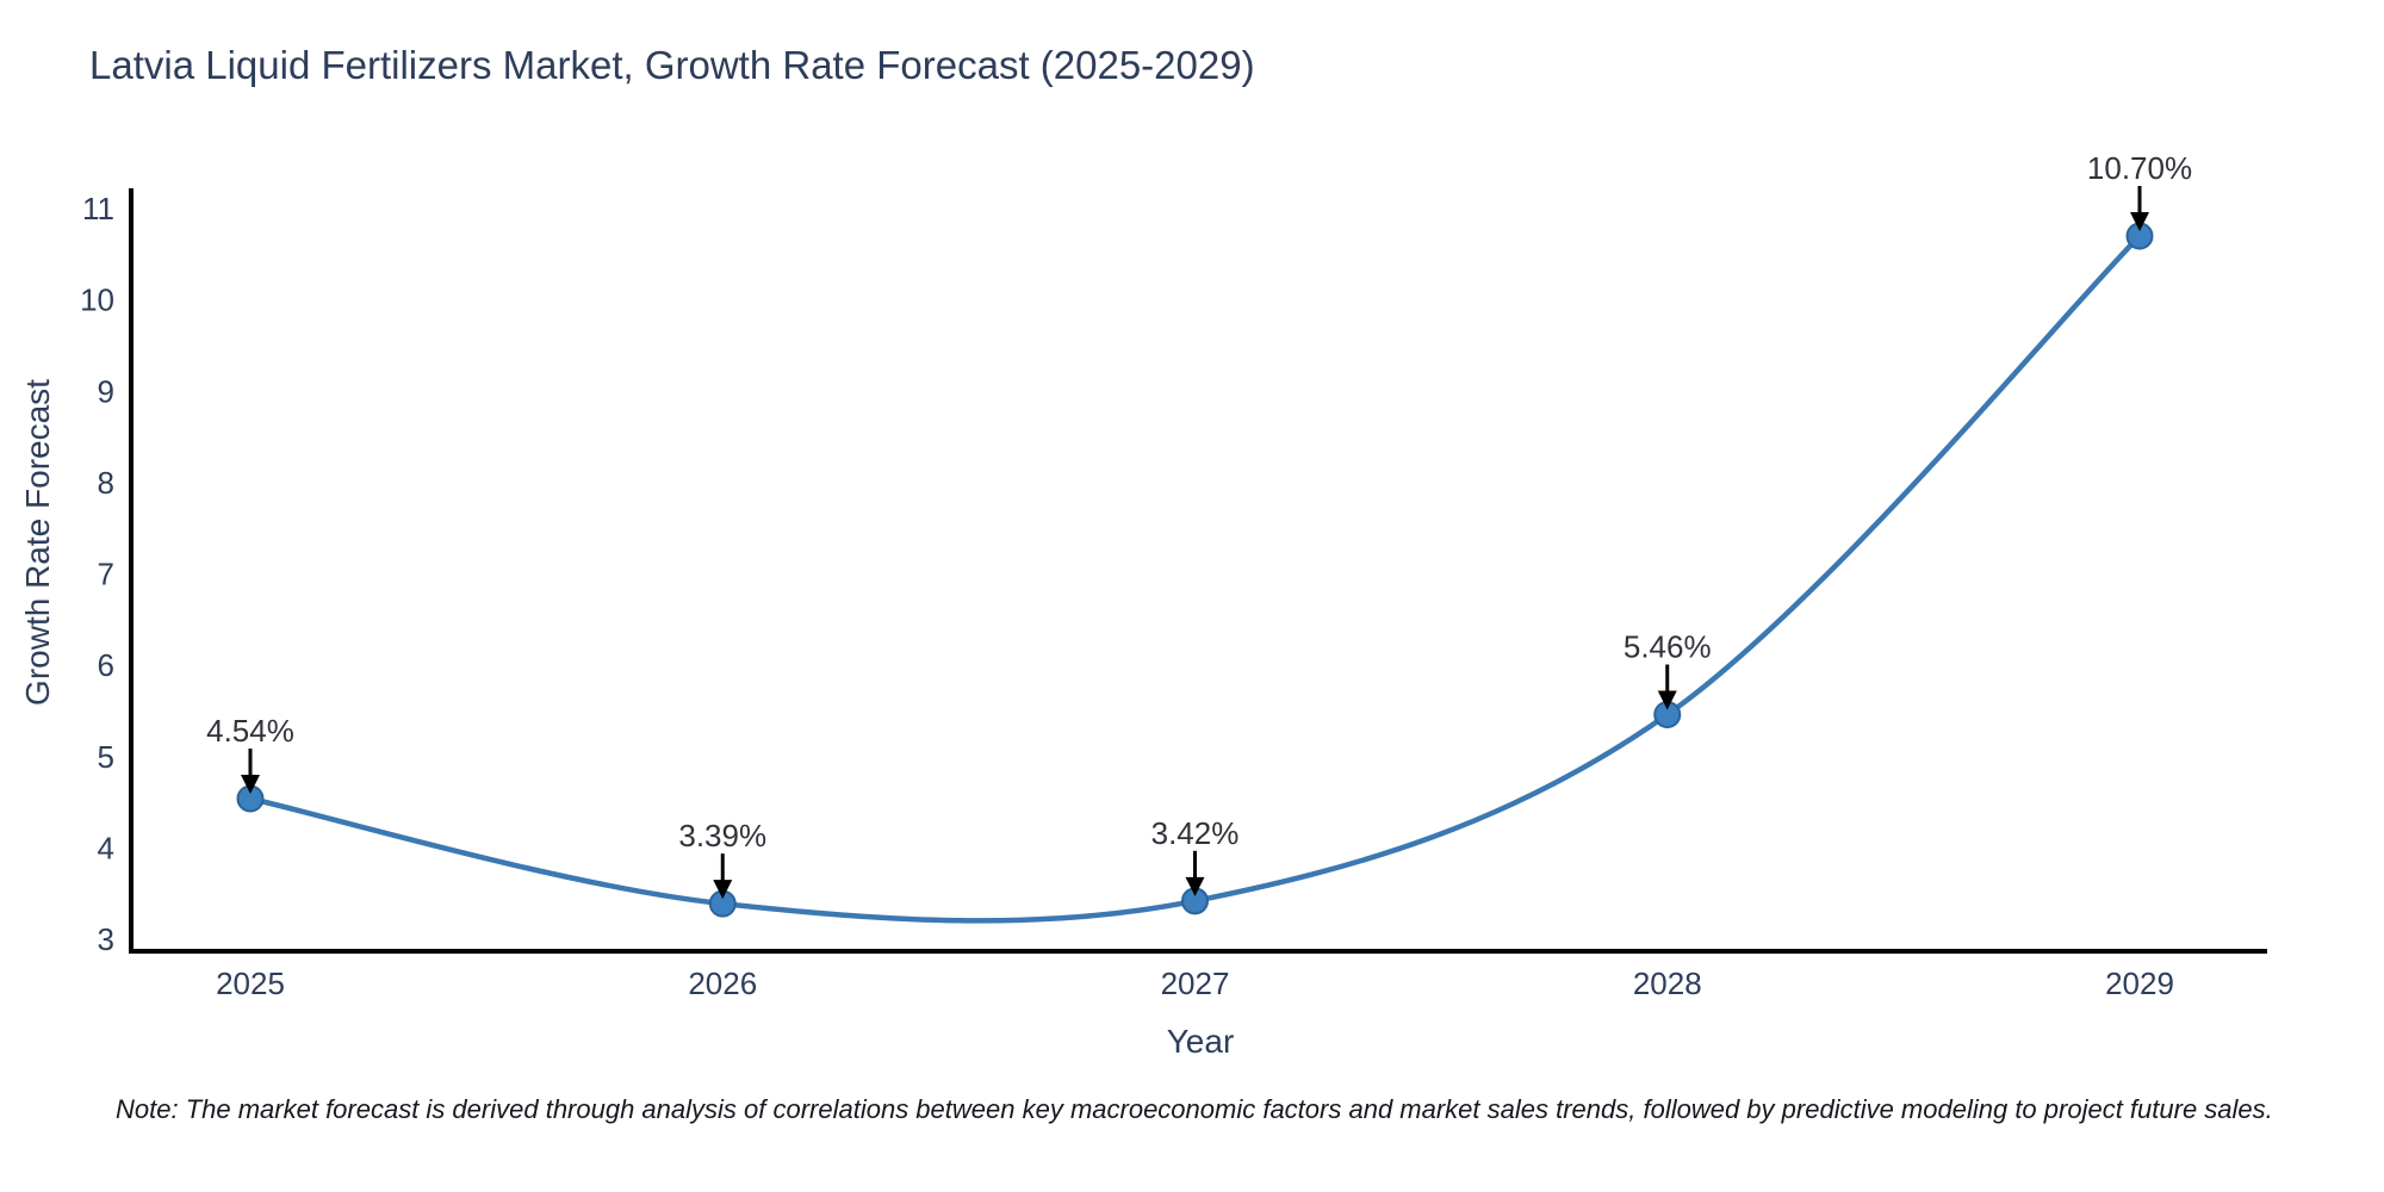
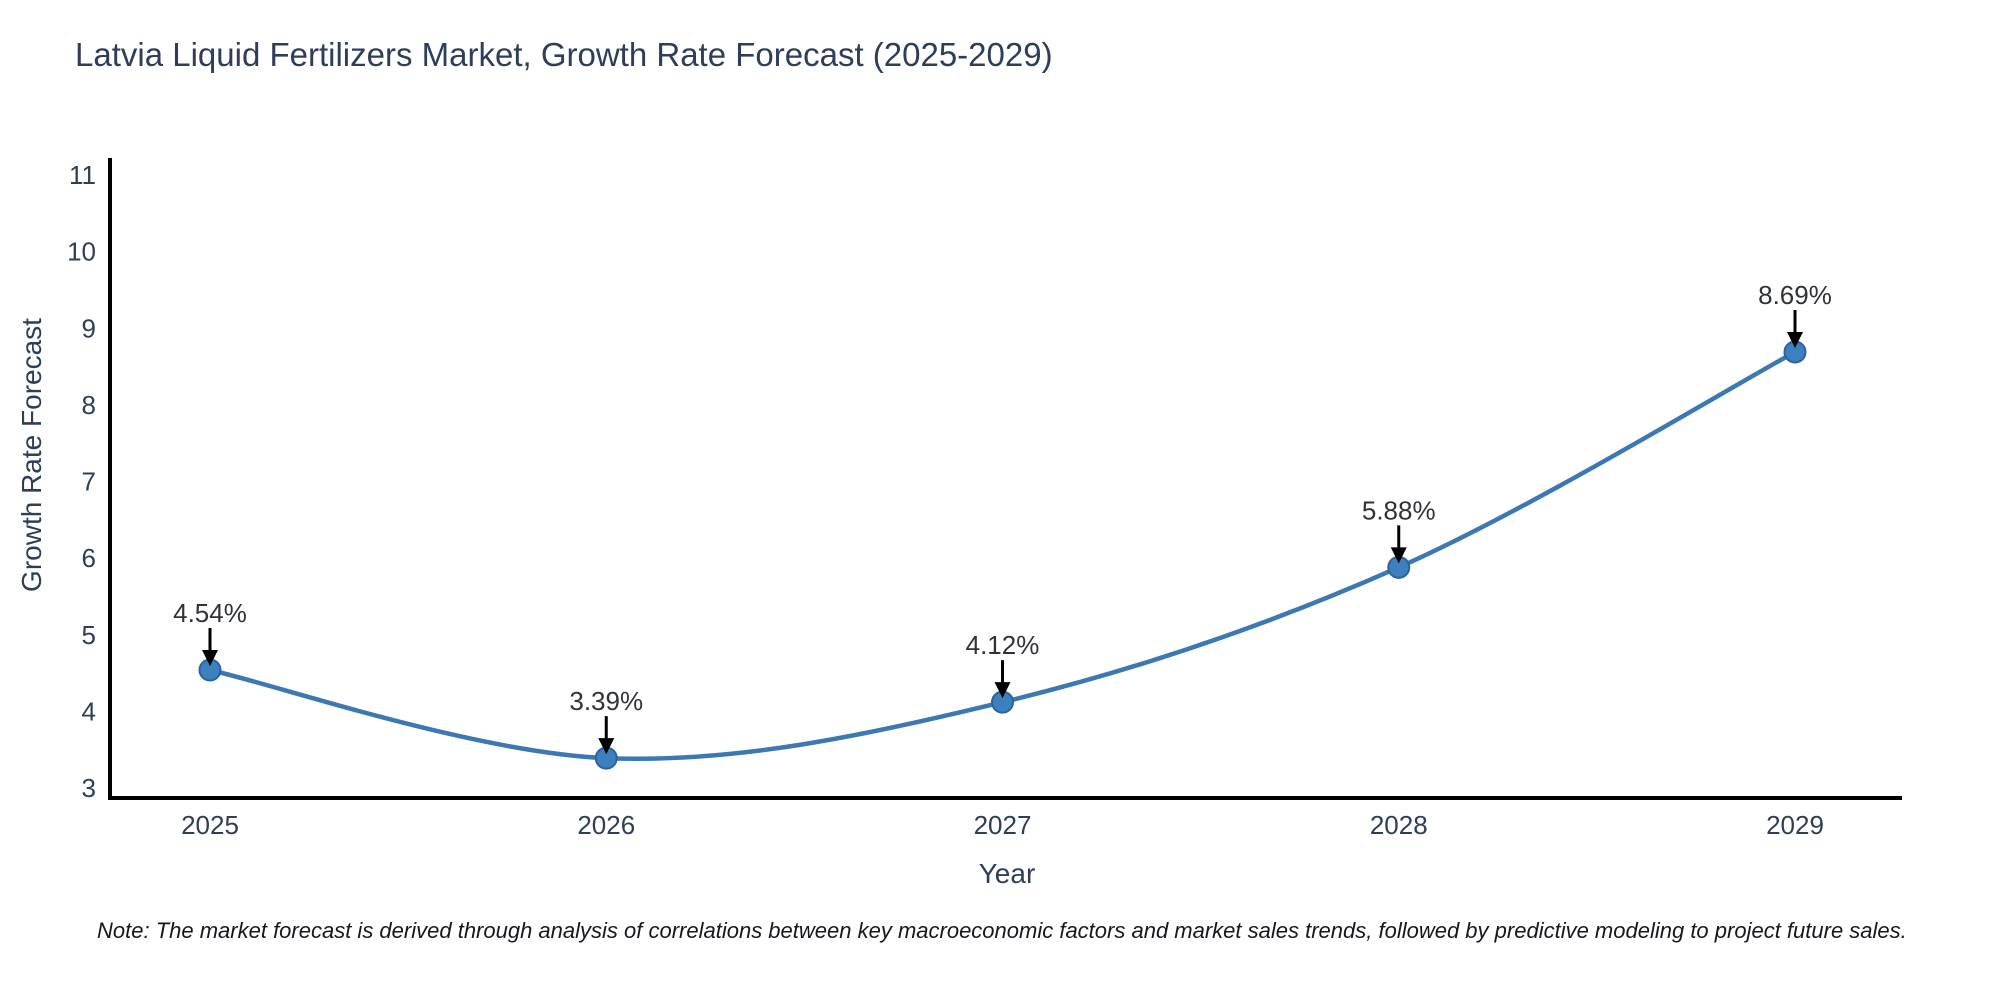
2027: 3.42% -> 4.12%
2028: 5.46% -> 5.88%
2029: 10.70% -> 8.69%
